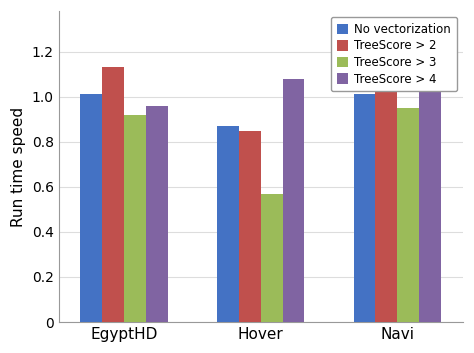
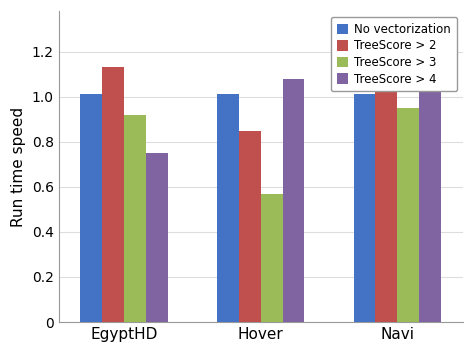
TreeScore > 4/EgyptHD: 0.96 -> 0.75
No vectorization/Hover: 0.87 -> 1.01
